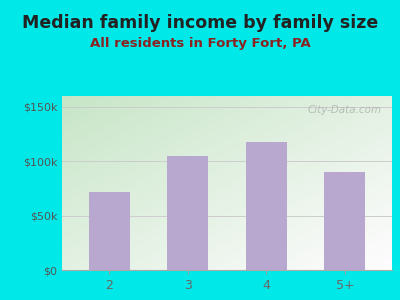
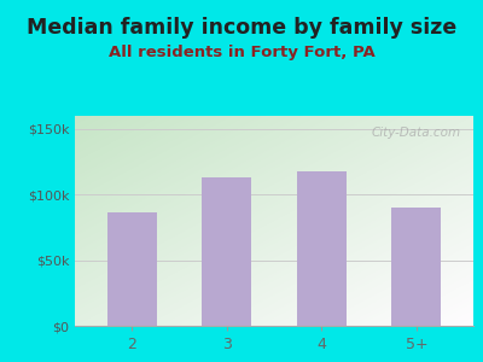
2: $72k -> $86k
3: $105k -> $113k
